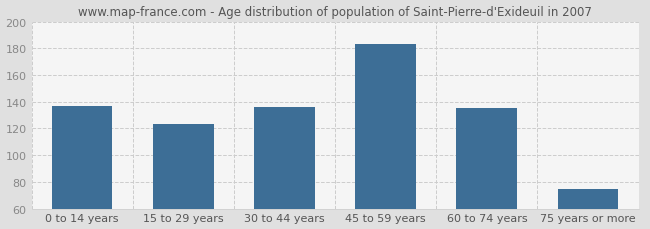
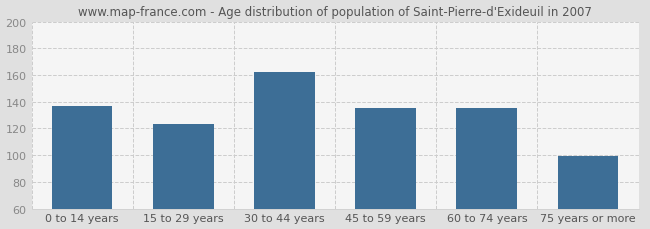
30 to 44 years: 136 -> 162
45 to 59 years: 183 -> 135
75 years or more: 75 -> 99
